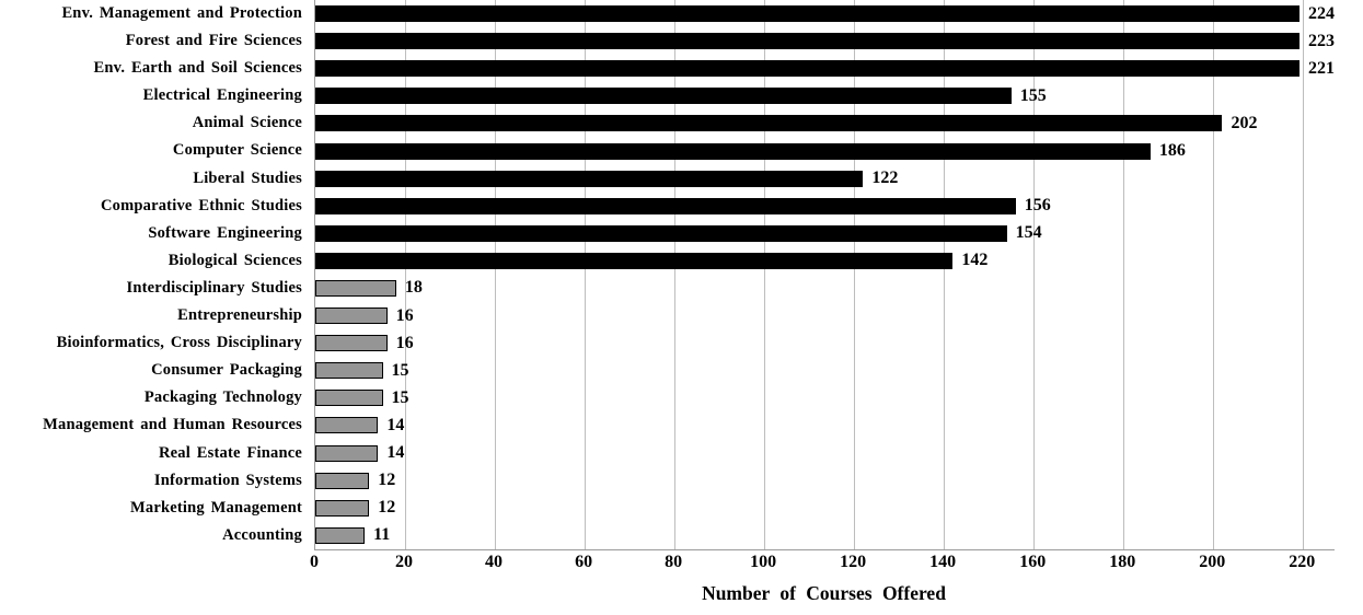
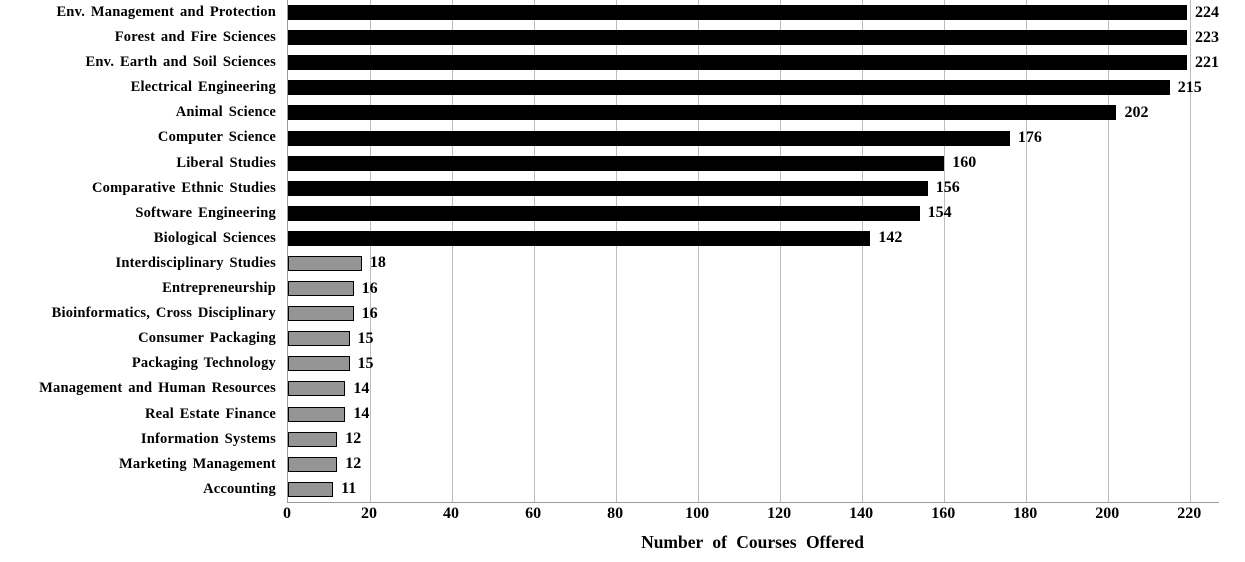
Electrical Engineering: 155 -> 215
Computer Science: 186 -> 176
Liberal Studies: 122 -> 160
